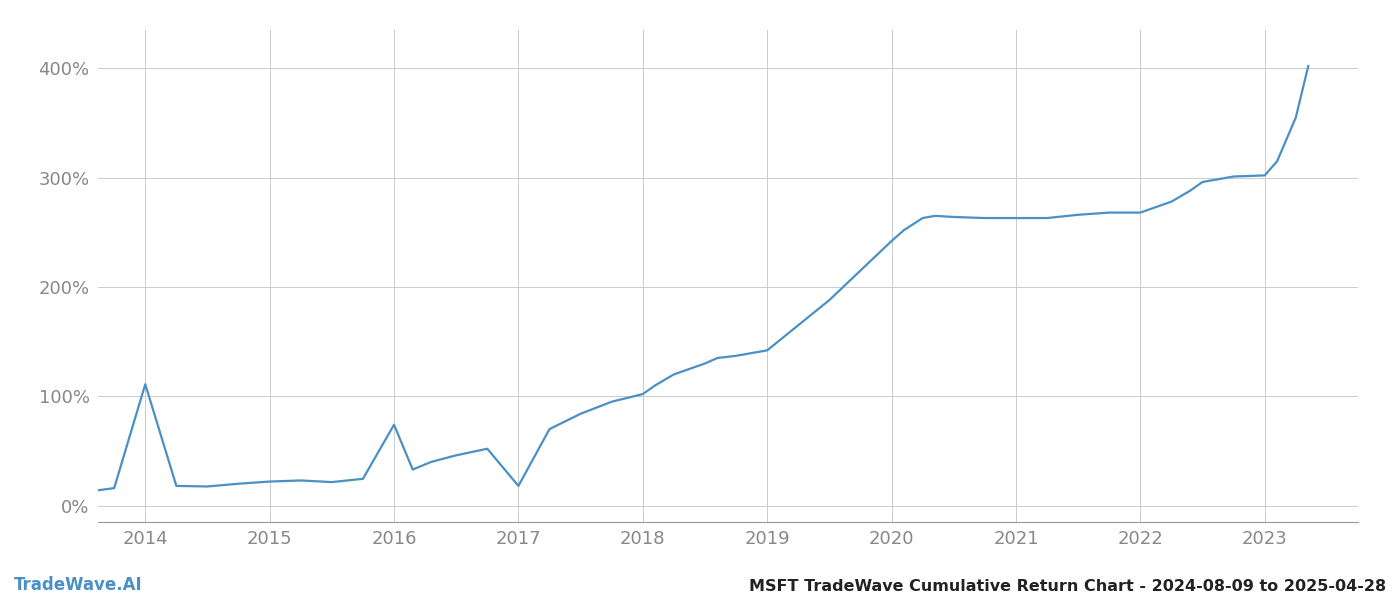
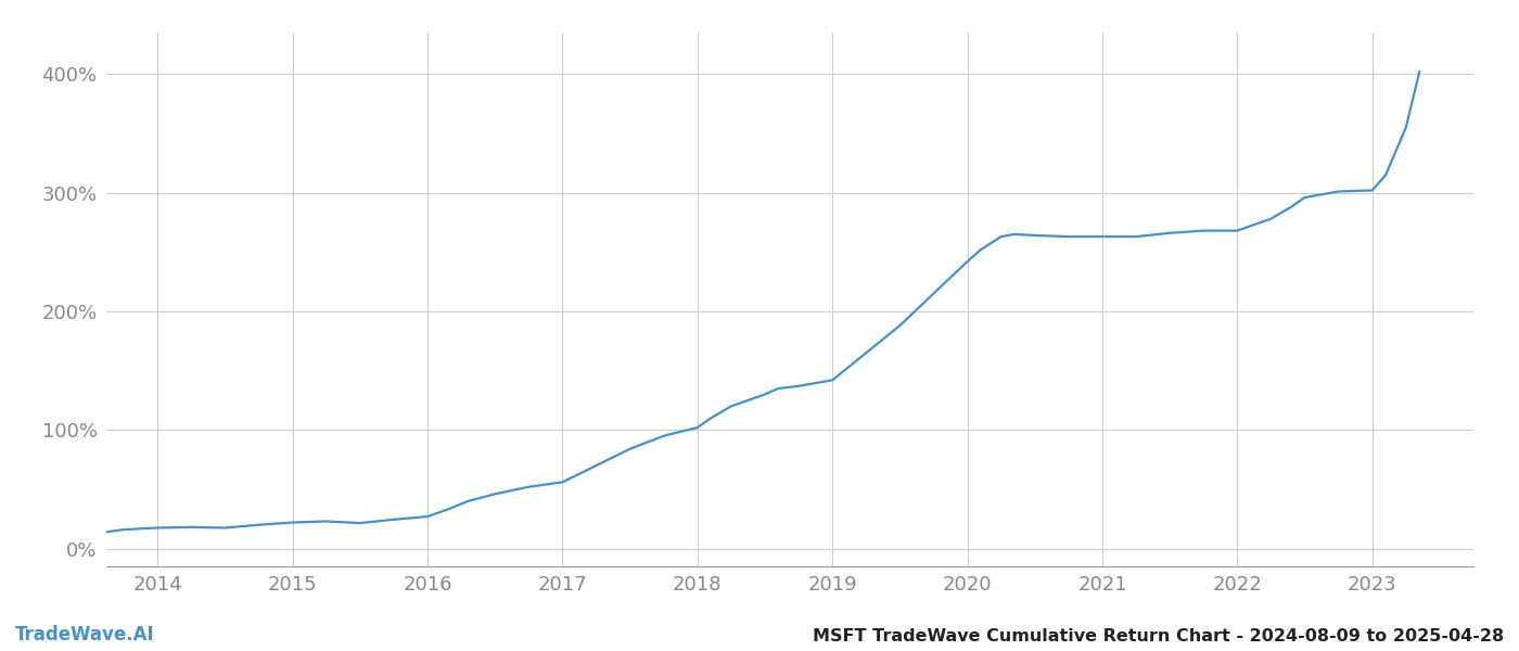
2014: 111% -> 17%
2016: 74% -> 27%
2017: 18% -> 56%
